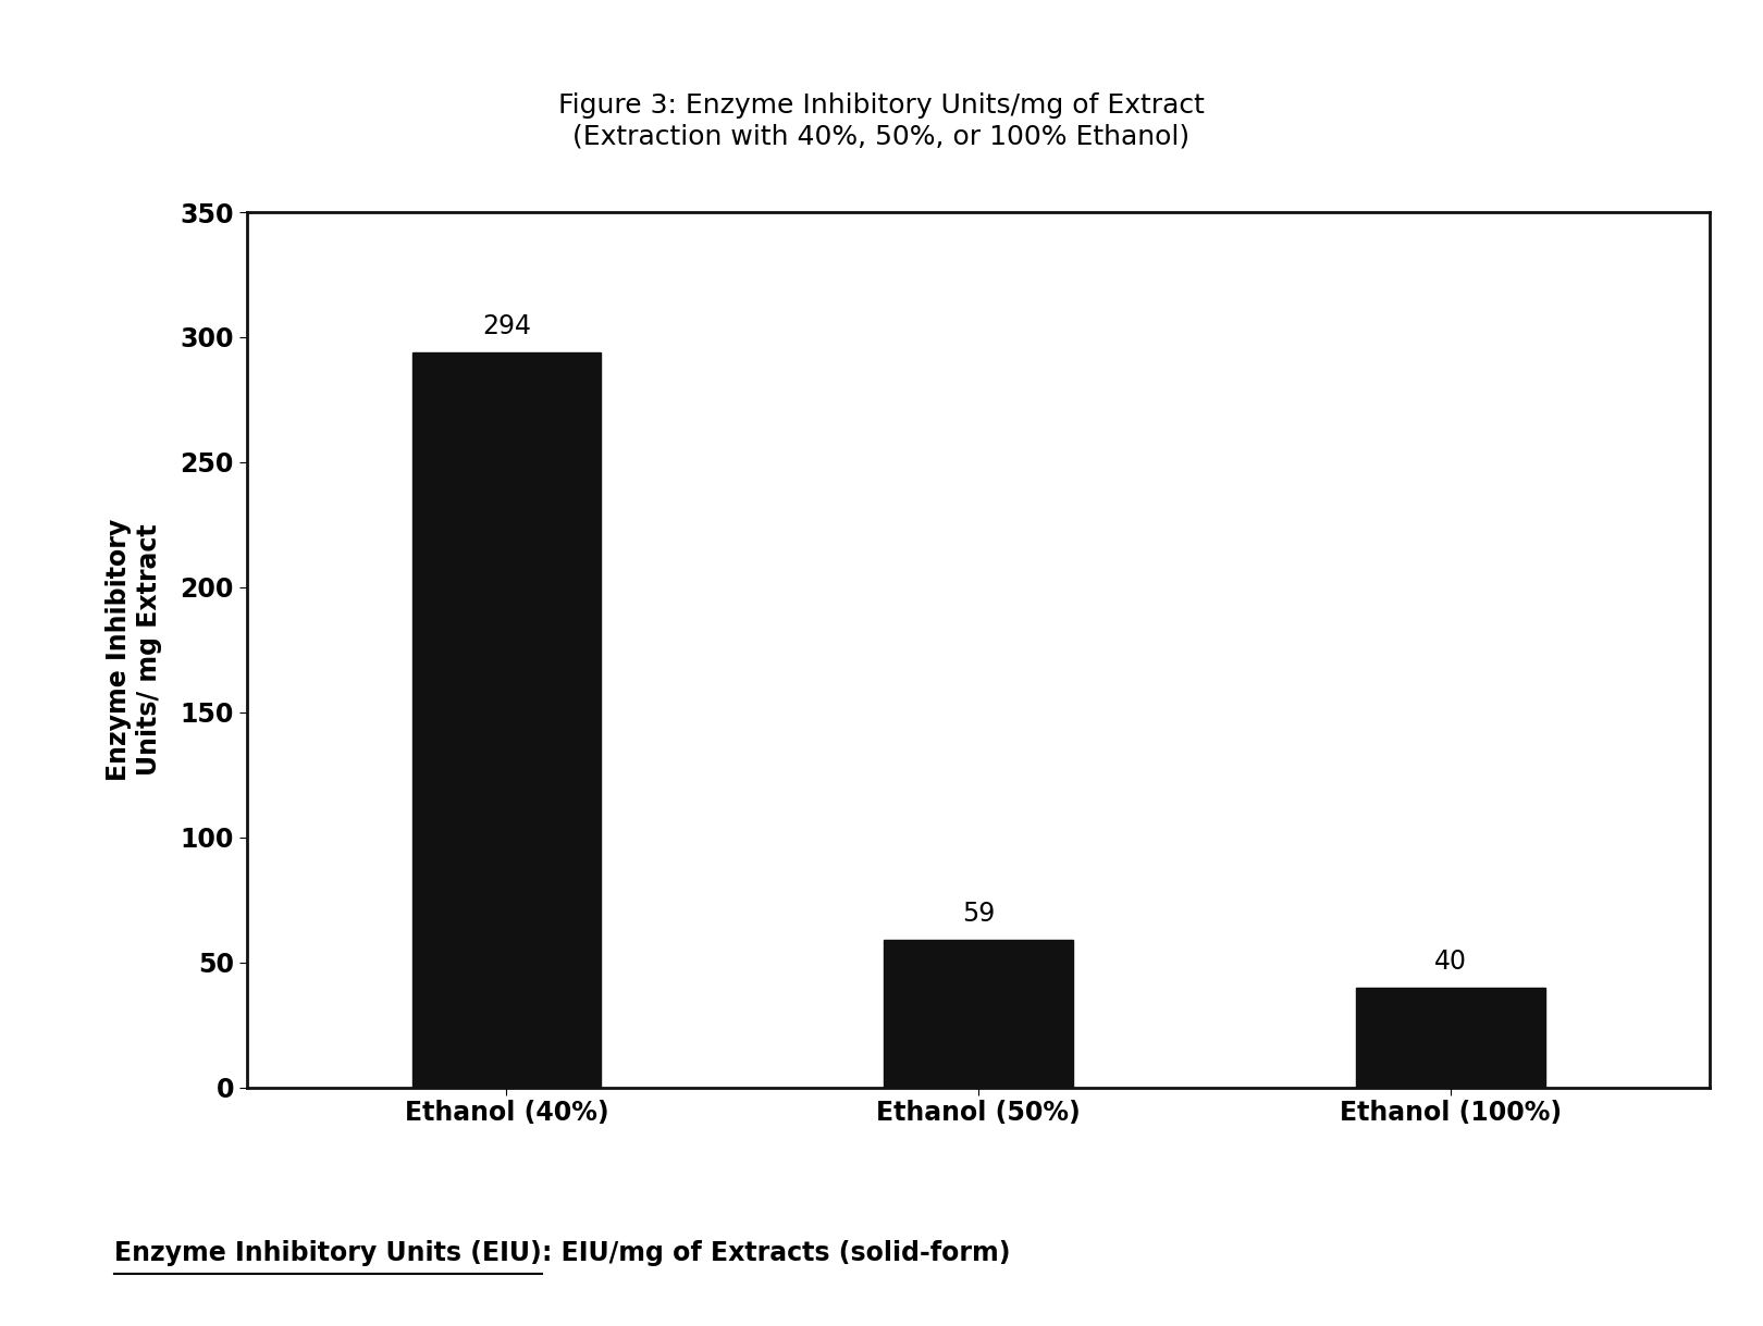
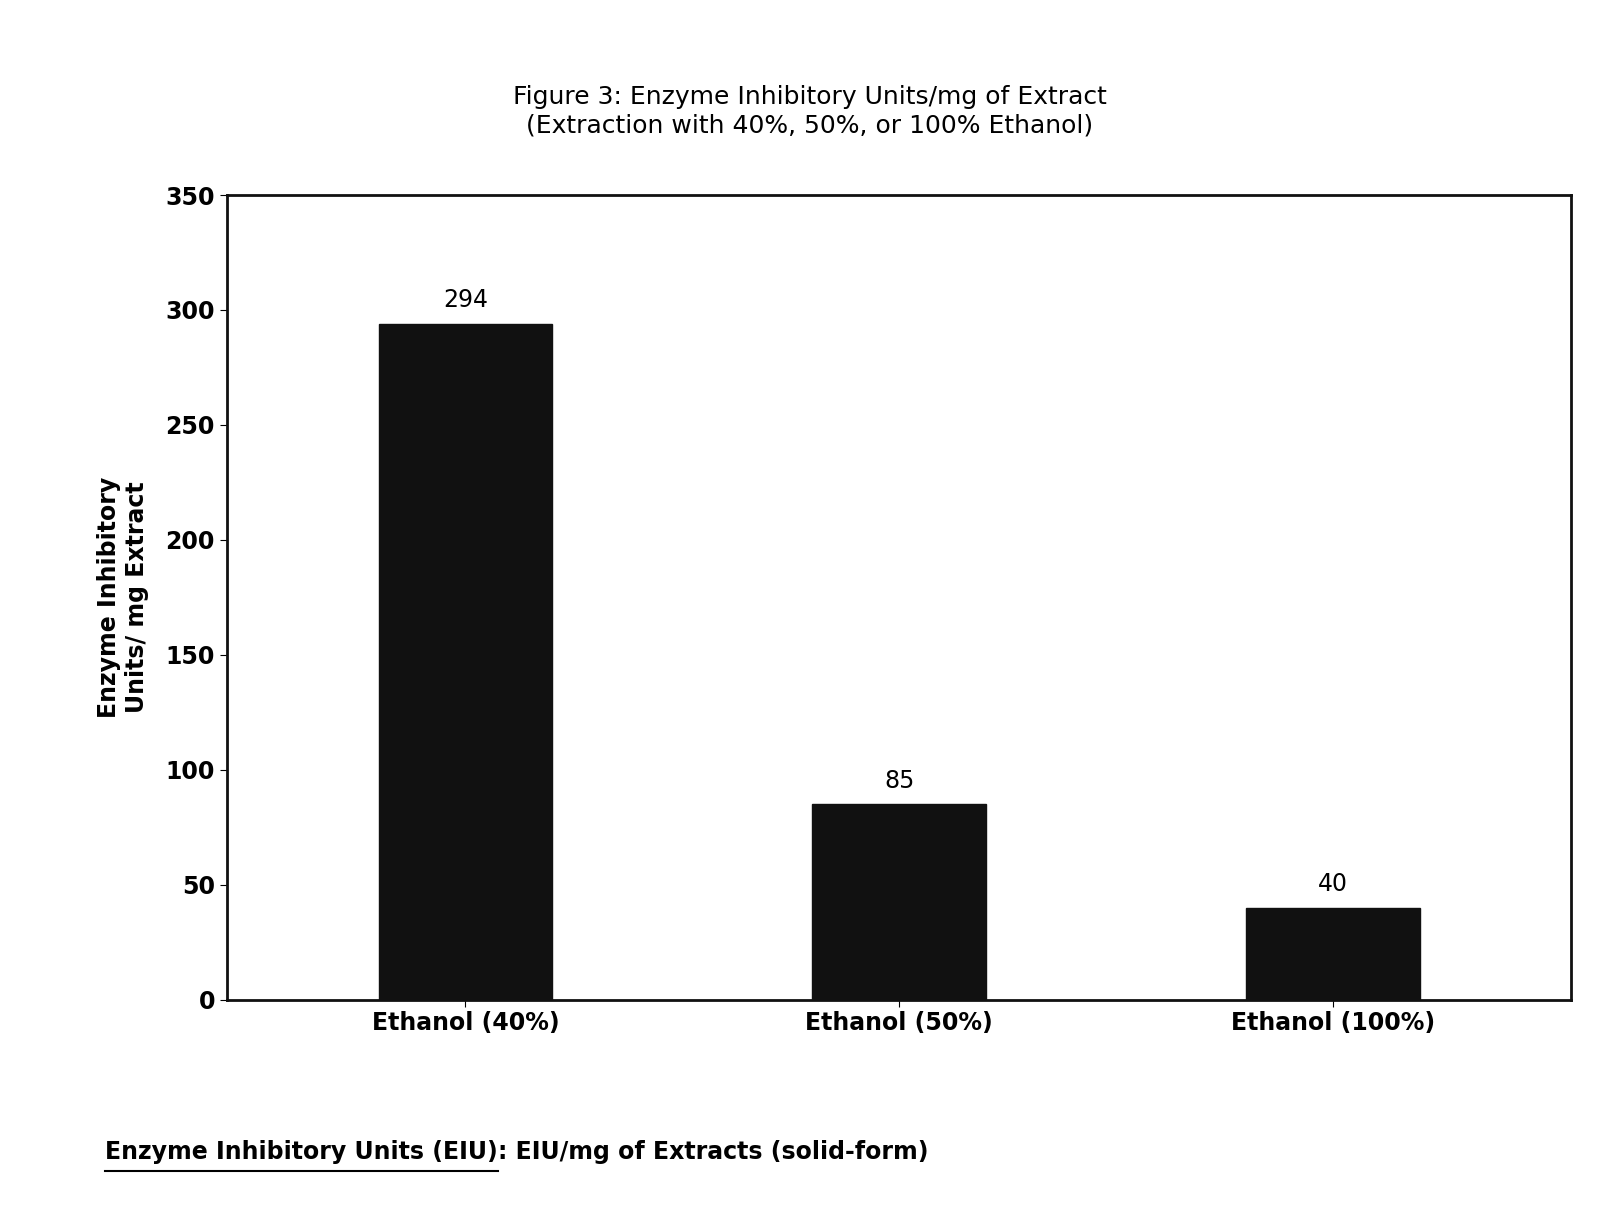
Ethanol (50%): 59 -> 85
